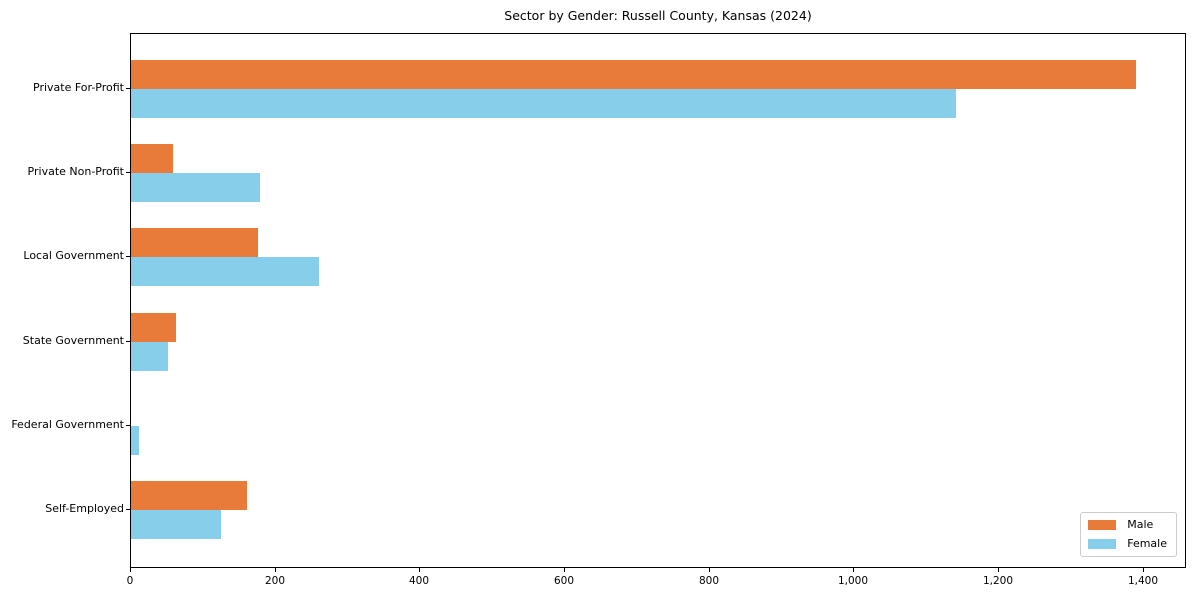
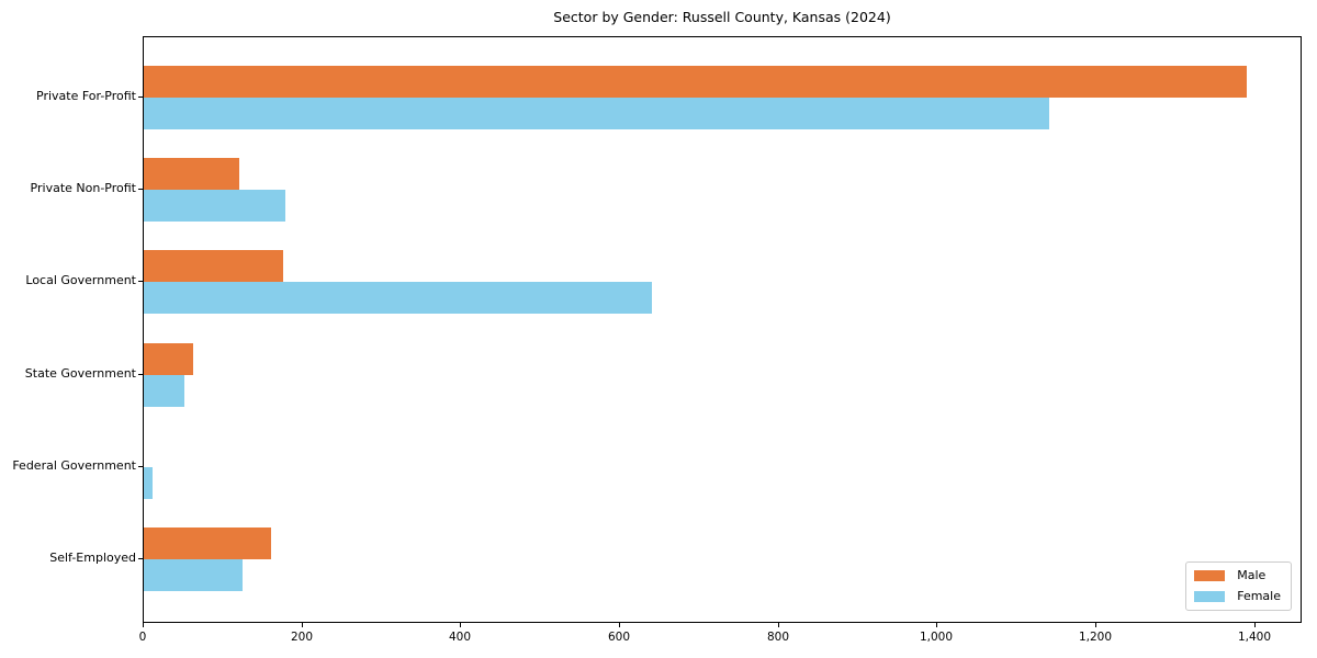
Male/Private Non-Profit: 60 -> 120
Female/Local Government: 260 -> 640
